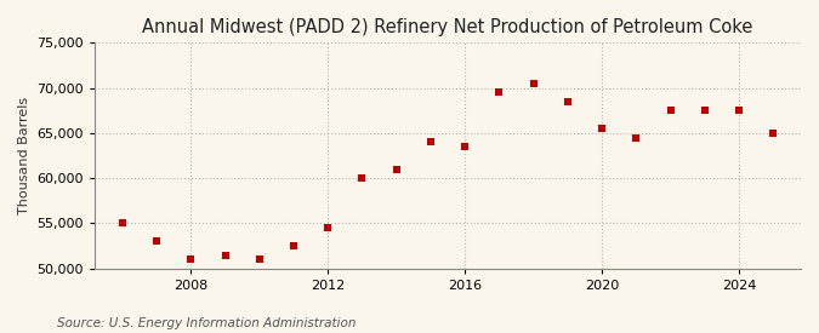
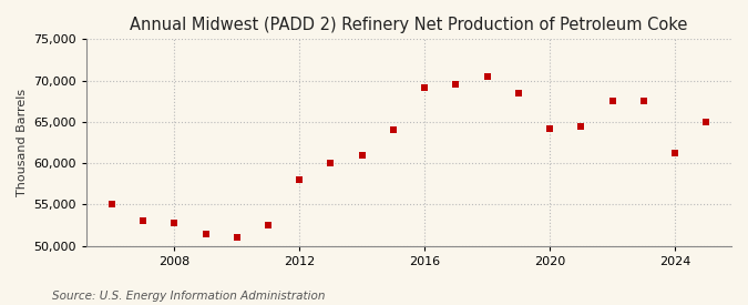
2008: 51,000 -> 52,800
2012: 54,500 -> 58,000
2016: 63,500 -> 69,200
2020: 65,500 -> 64,200
2024: 67,500 -> 61,200
